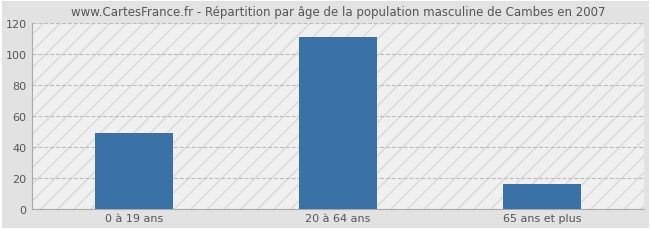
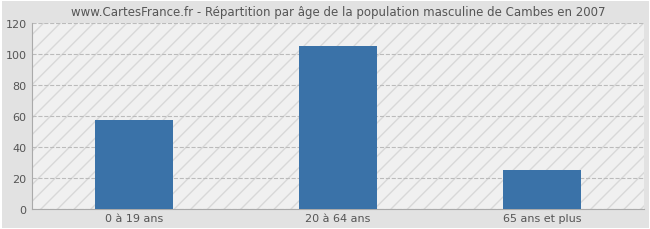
0 à 19 ans: 49 -> 57
20 à 64 ans: 111 -> 105
65 ans et plus: 16 -> 25
